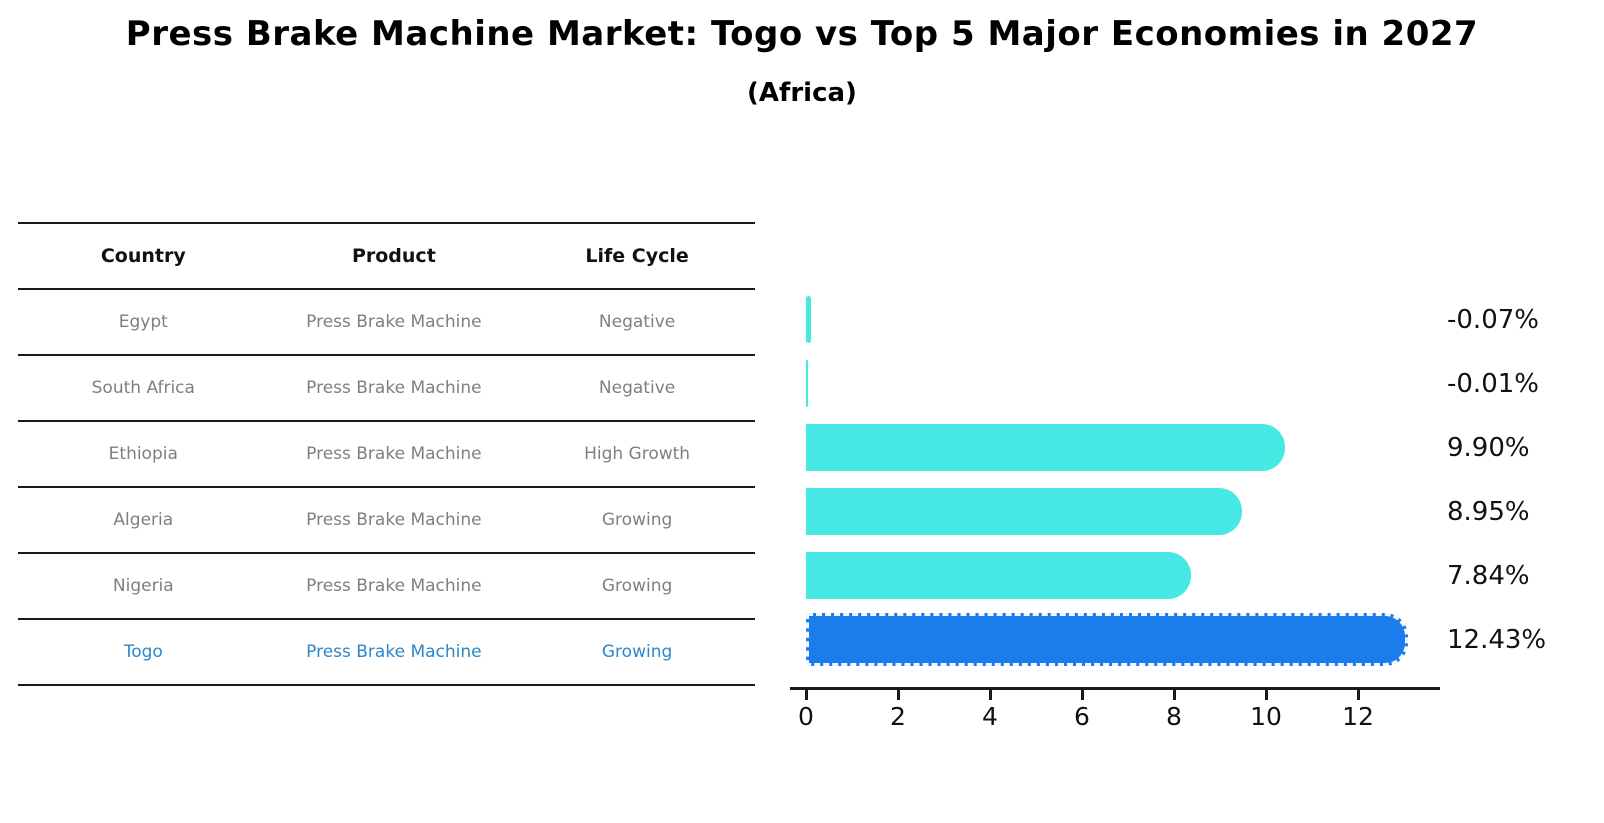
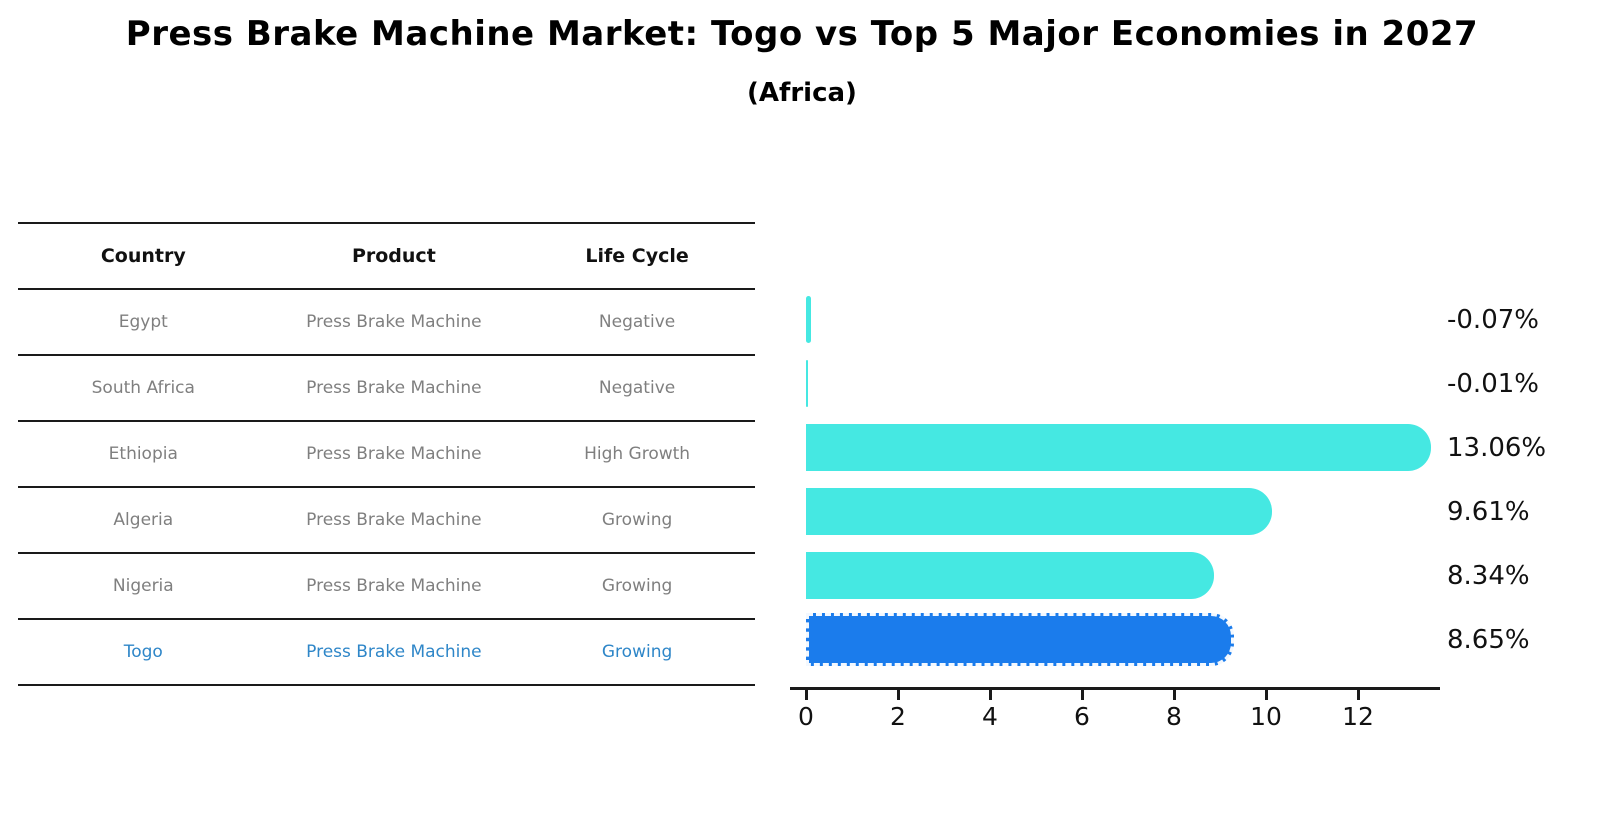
Ethiopia: 9.90% -> 13.06%
Algeria: 8.95% -> 9.61%
Nigeria: 7.84% -> 8.34%
Togo: 12.43% -> 8.65%
